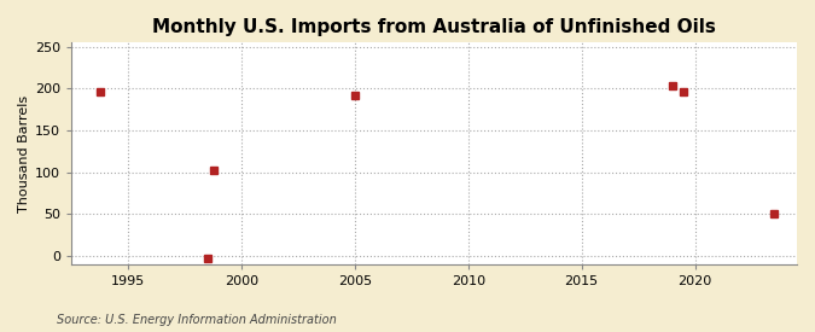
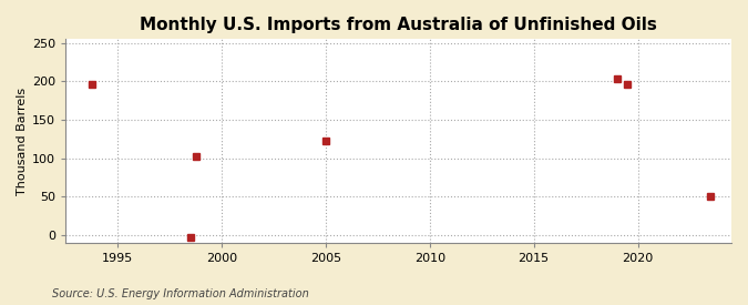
2005: 192 -> 122
